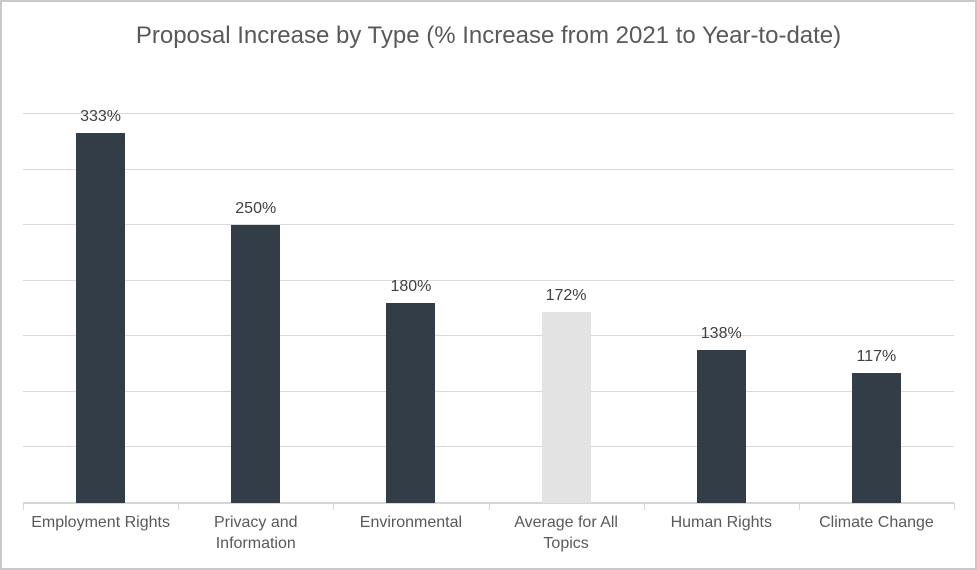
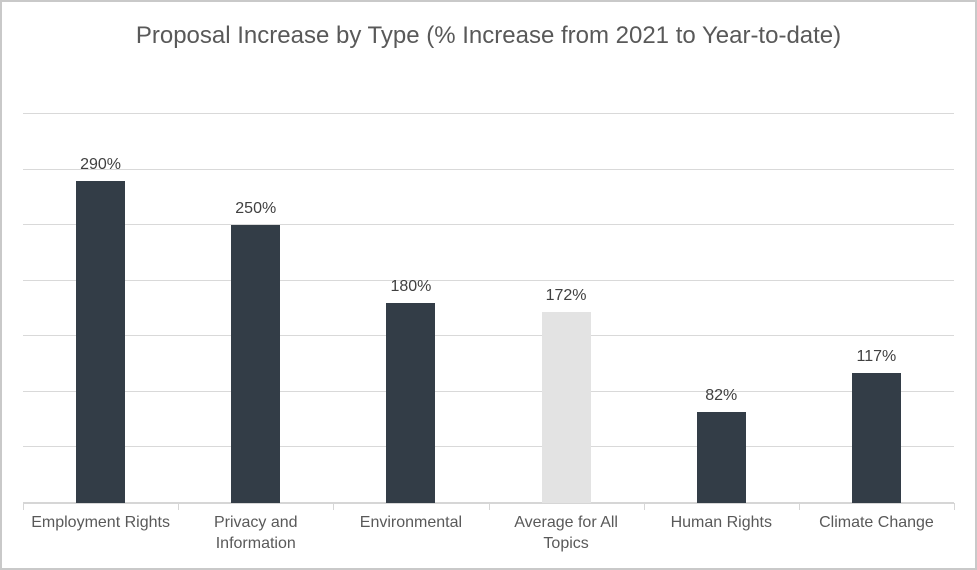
Employment Rights: 333% -> 290%
Human Rights: 138% -> 82%
